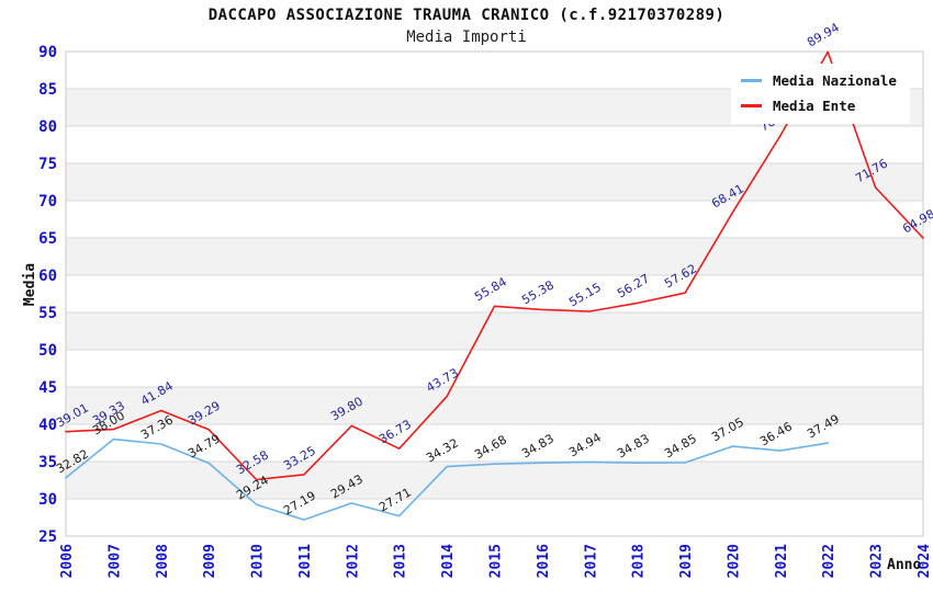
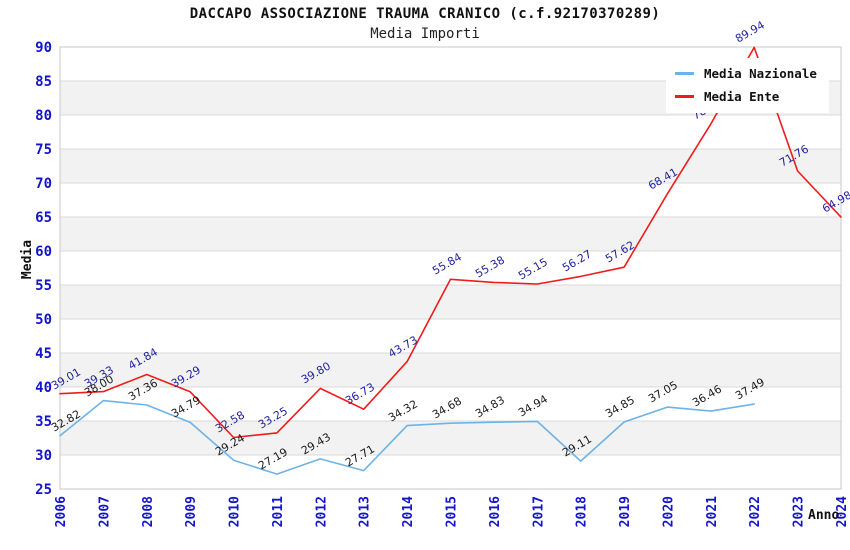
Media Nazionale/2018: 34.83 -> 29.11
